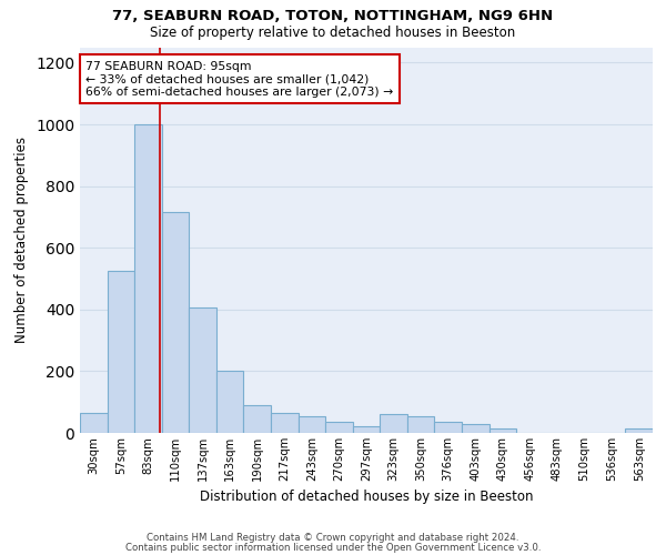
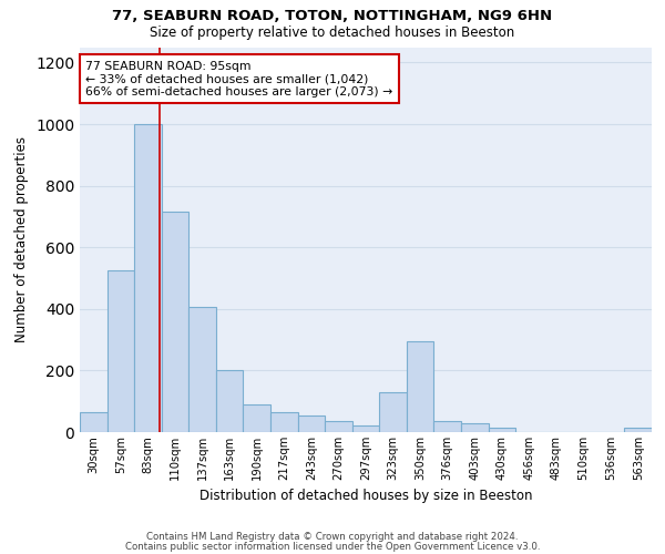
323sqm: 60 -> 130
350sqm: 55 -> 295
